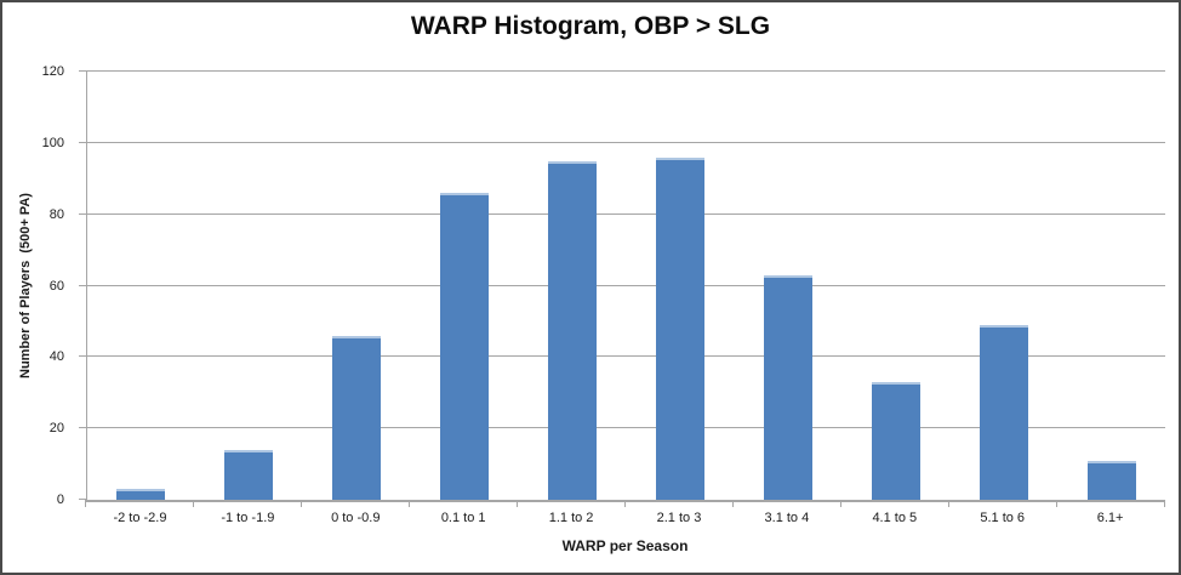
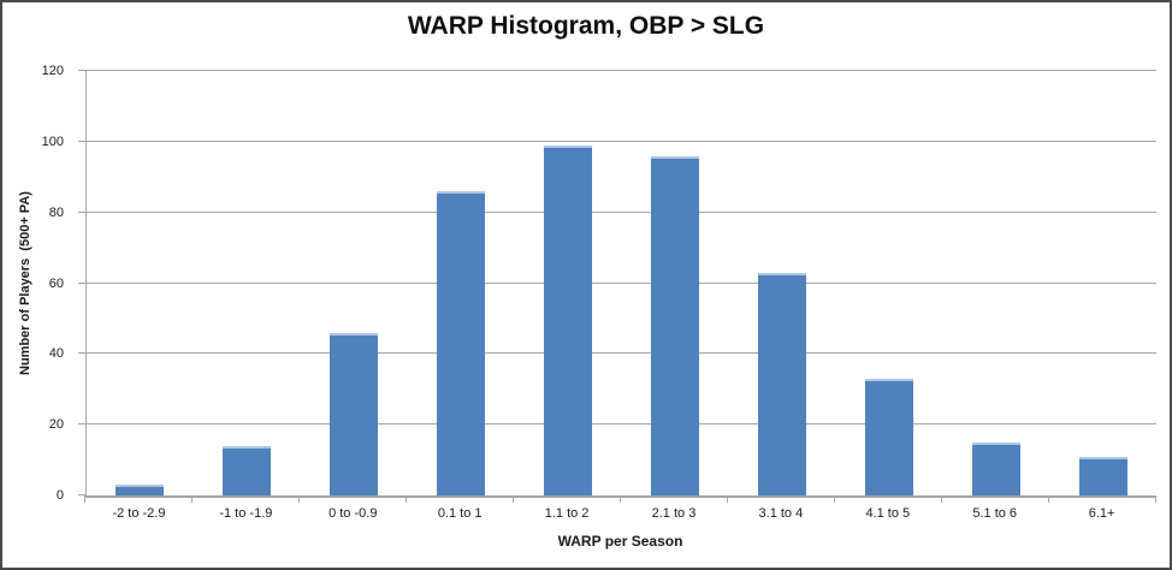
1.1 to 2: 95 -> 99
5.1 to 6: 49 -> 15
